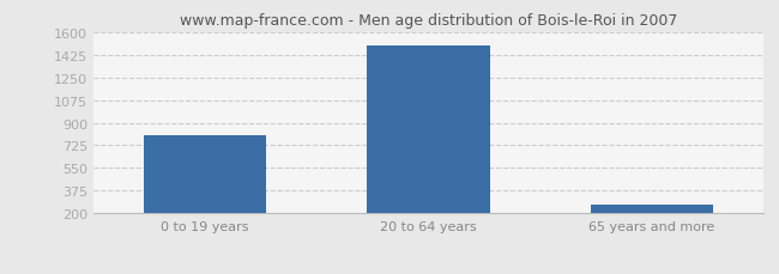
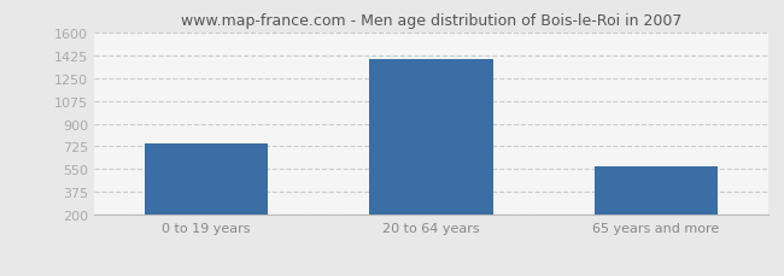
0 to 19 years: 800 -> 750
20 to 64 years: 1500 -> 1390
65 years and more: 270 -> 570
